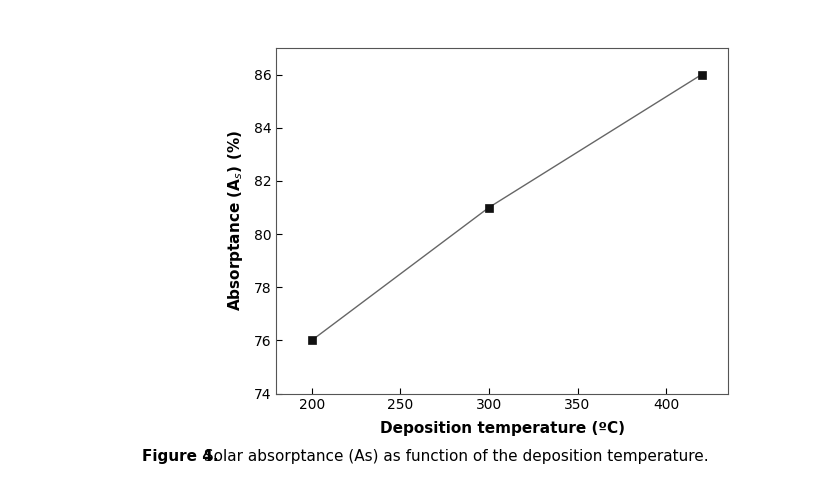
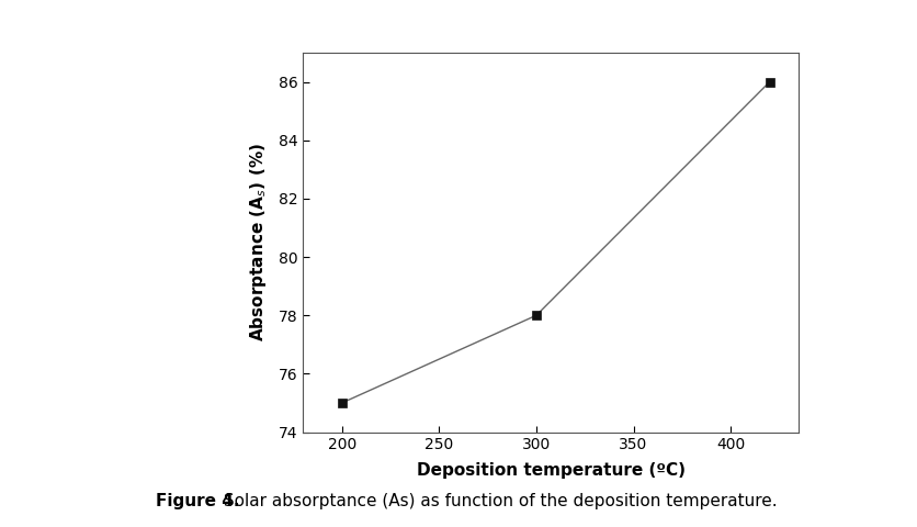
200: 76 -> 75
300: 81 -> 78
